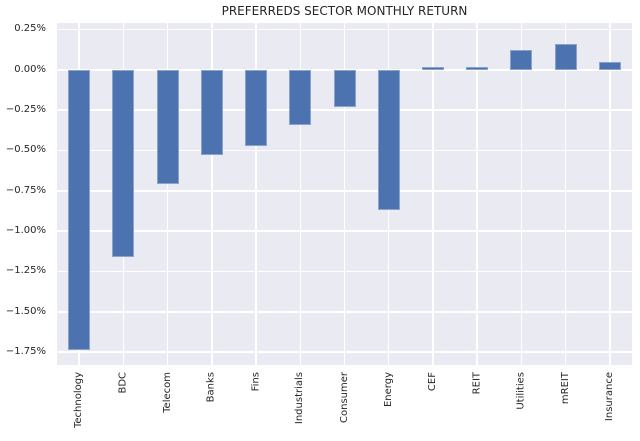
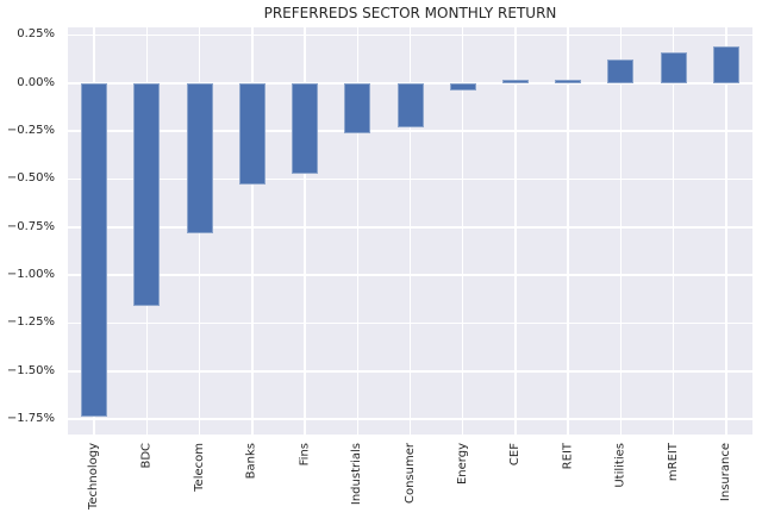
Telecom: -0.71% -> -0.78%
Industrials: -0.34% -> -0.26%
Energy: -0.87% -> -0.04%
Insurance: 0.05% -> 0.19%
